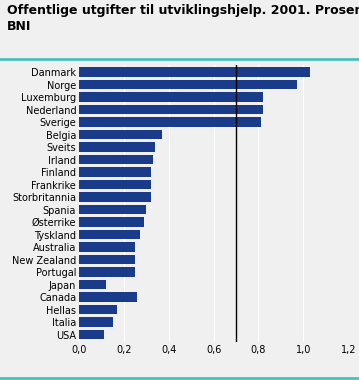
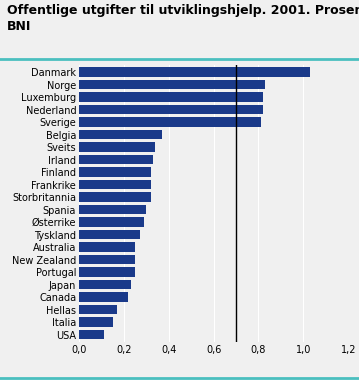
Norge: 0,97 -> 0,83
Japan: 0,12 -> 0,23
Canada: 0,26 -> 0,22
